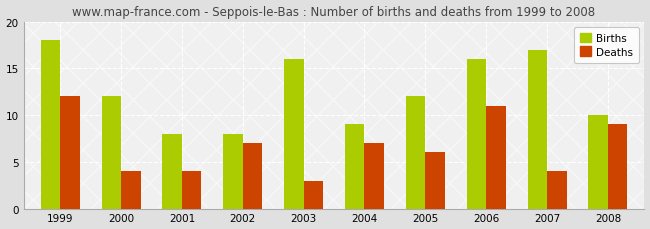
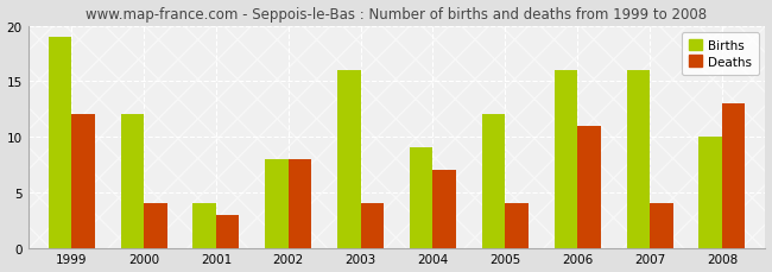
Births/1999: 18 -> 19
Births/2001: 8 -> 4
Deaths/2001: 4 -> 3
Deaths/2002: 7 -> 8
Deaths/2003: 3 -> 4
Deaths/2005: 6 -> 4
Births/2007: 17 -> 16
Deaths/2008: 9 -> 13
